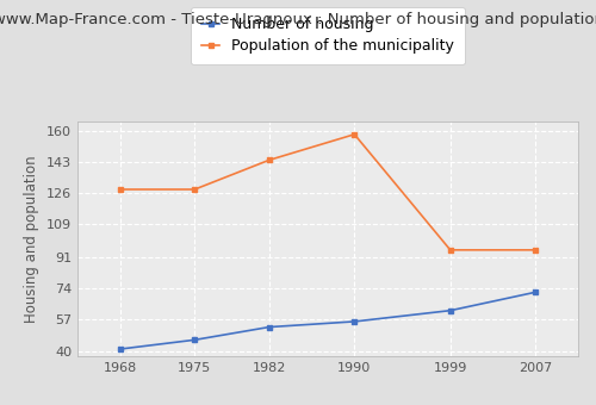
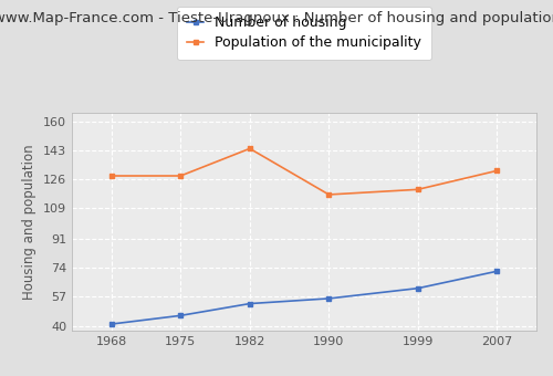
Population of the municipality/1990: 158 -> 117
Population of the municipality/1999: 95 -> 120
Population of the municipality/2007: 95 -> 131
